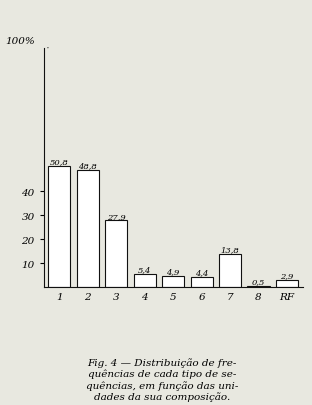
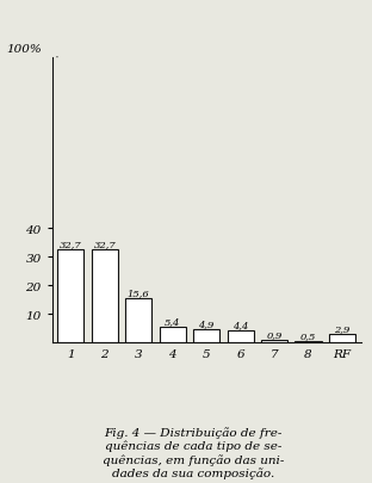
1: 50,8 -> 32,7
2: 48,8 -> 32,7
3: 27,9 -> 15,6
7: 13,8 -> 0,9
